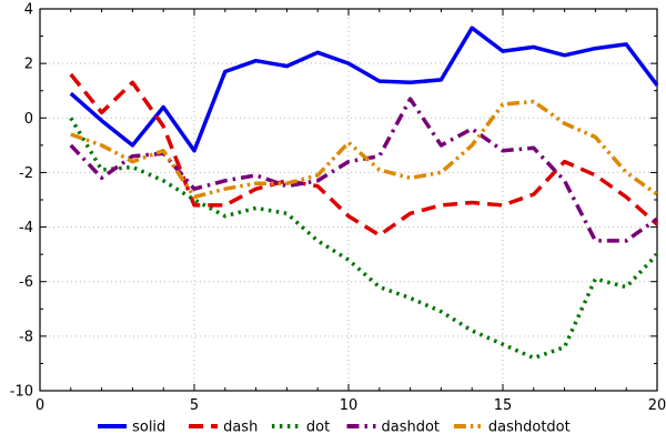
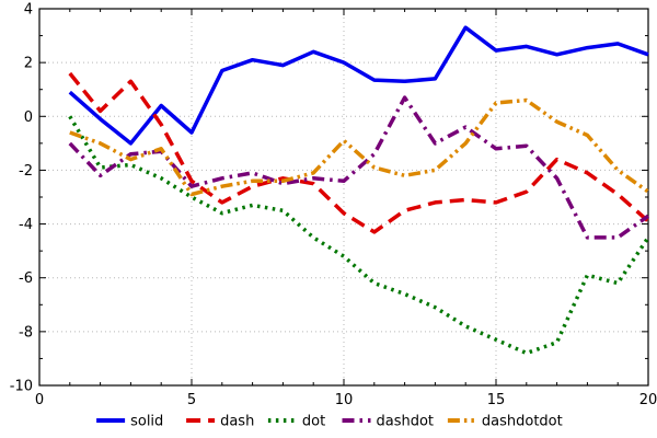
solid/5: -1.2 -> -0.6
dash/5: -3.2 -> -2.4
dashdot/10: -1.6 -> -2.4
solid/20: 1.2 -> 2.3
dot/20: -5.0 -> -4.5
